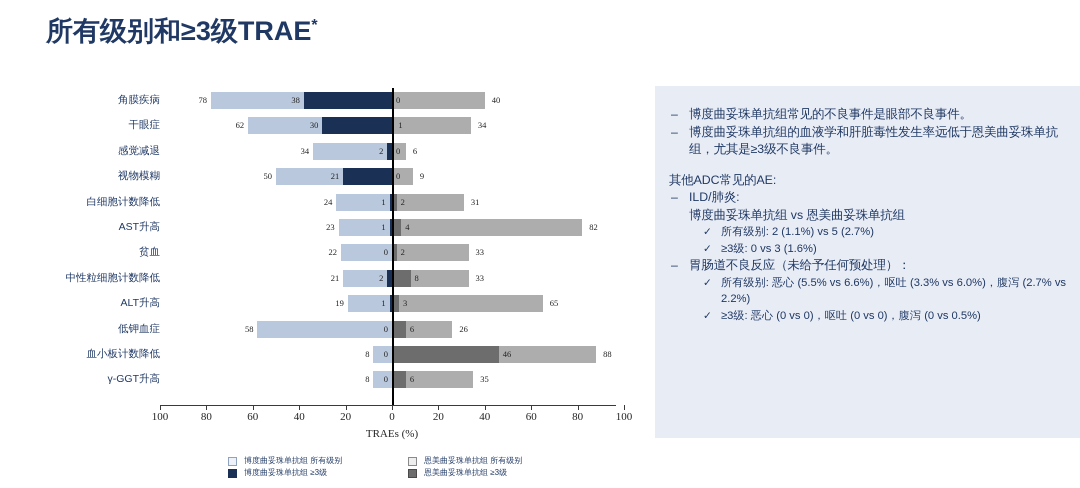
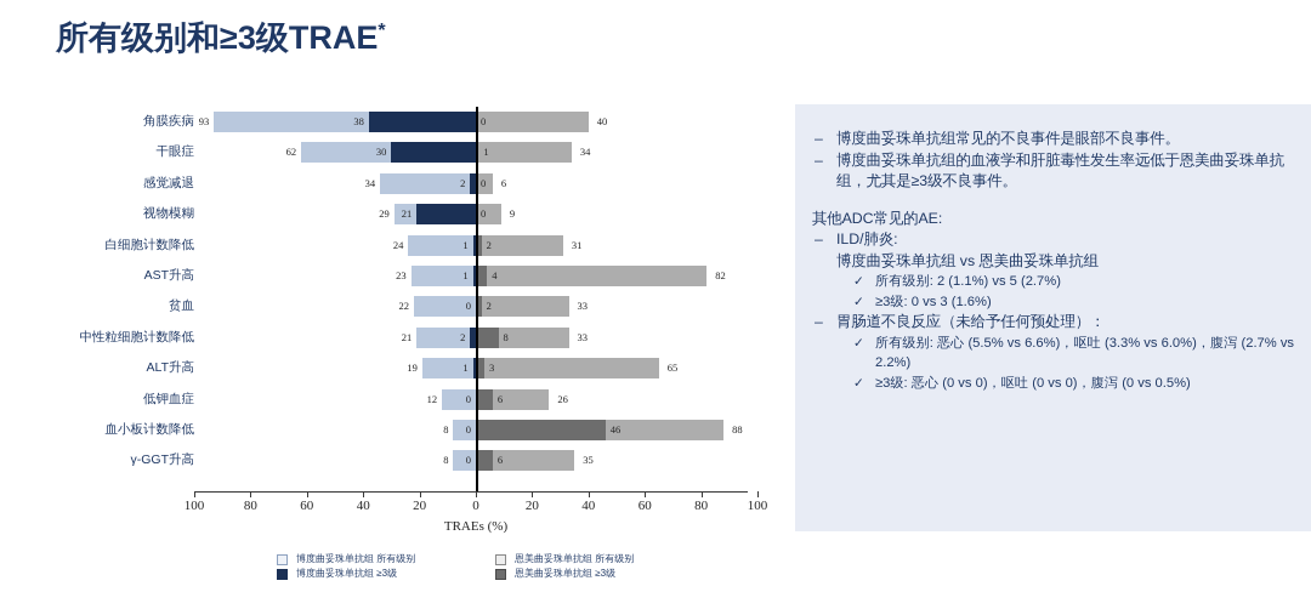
博度曲妥珠单抗组 所有级别/角膜疾病: 78 -> 93
博度曲妥珠单抗组 所有级别/视物模糊: 50 -> 29
博度曲妥珠单抗组 所有级别/低钾血症: 58 -> 12
